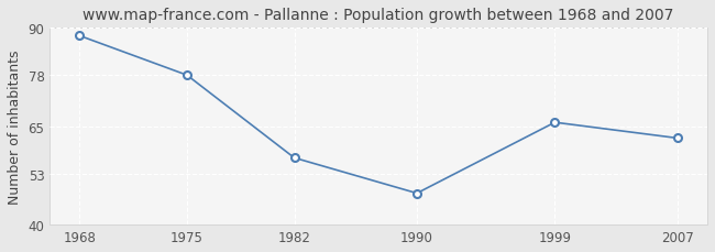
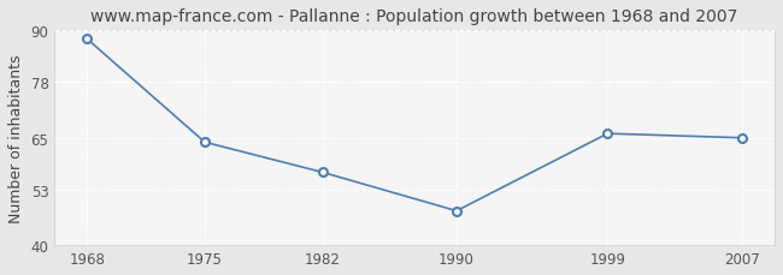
1975: 78 -> 64
2007: 62 -> 65
